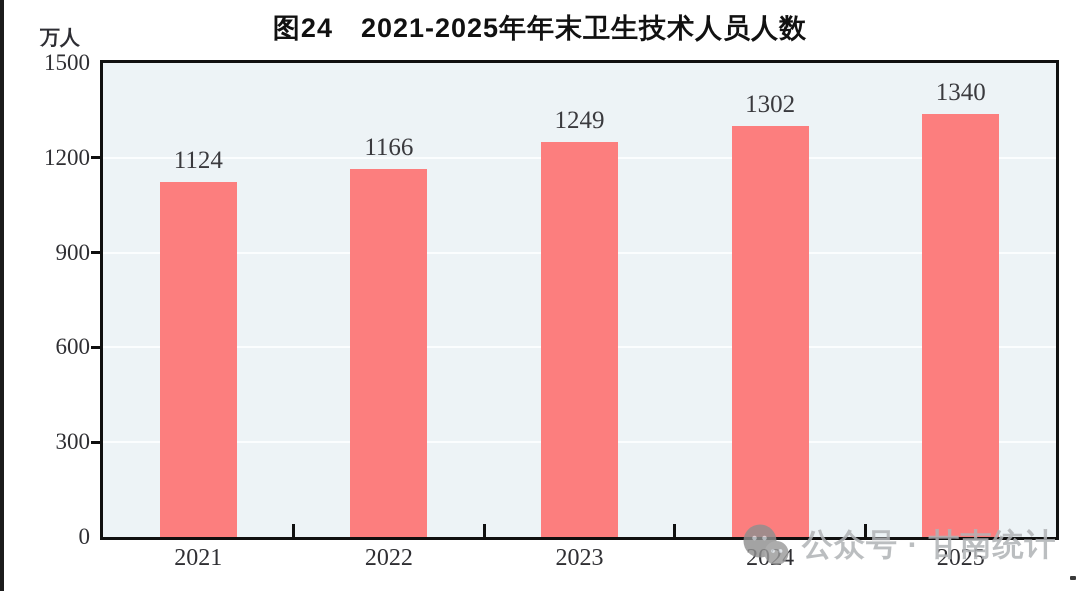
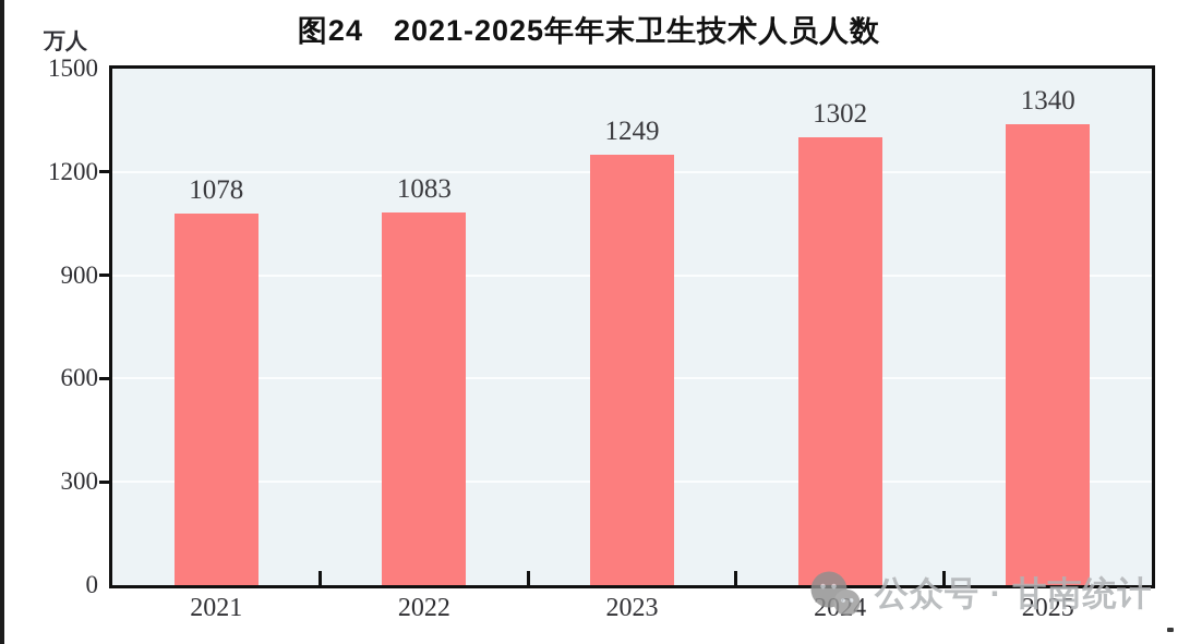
2021: 1124 -> 1078
2022: 1166 -> 1083
